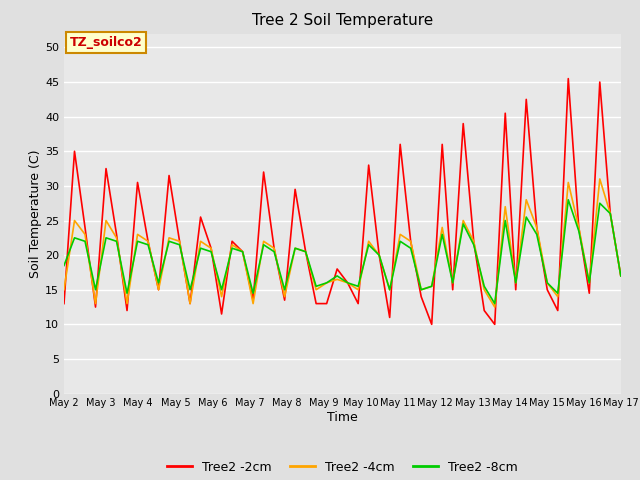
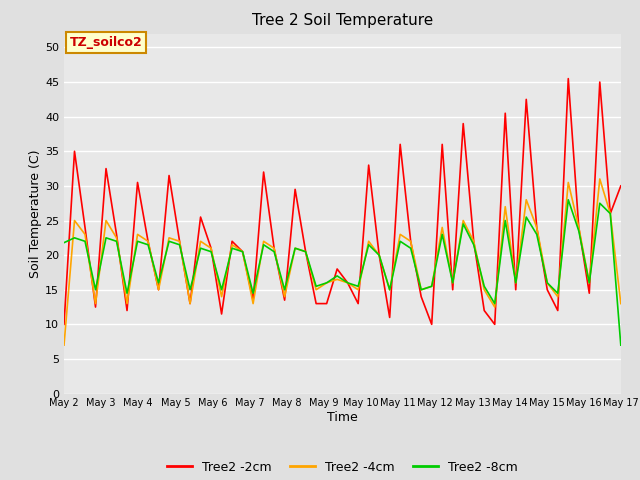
Tree2 -2cm/May 2: 13.0 -> 10.0
Tree2 -4cm/May 2: 15.0 -> 7.0
Tree2 -8cm/May 2: 18.5 -> 21.8
Tree2 -2cm/May 17: 17.0 -> 30.0
Tree2 -4cm/May 17: 17.0 -> 13.0
Tree2 -8cm/May 17: 17.0 -> 7.0
